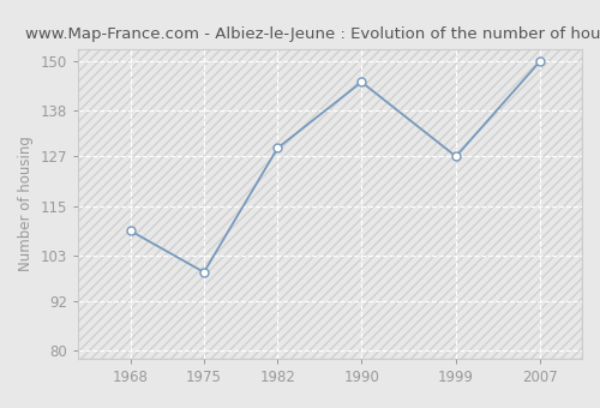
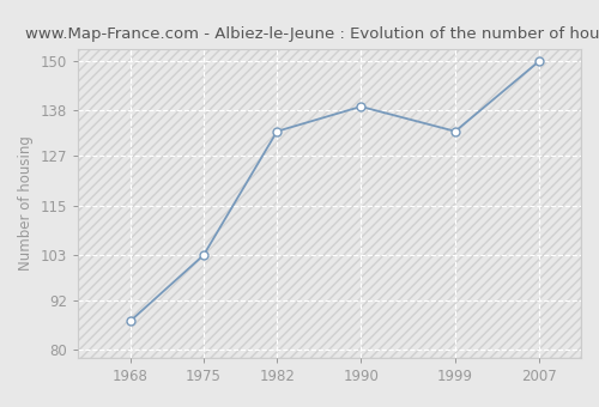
1968: 109 -> 87
1975: 99 -> 103
1982: 129 -> 133
1990: 145 -> 139
1999: 127 -> 133
